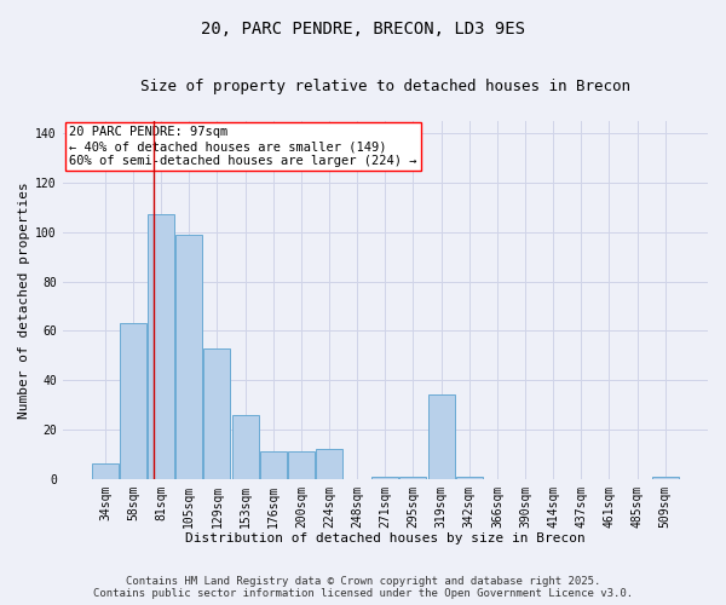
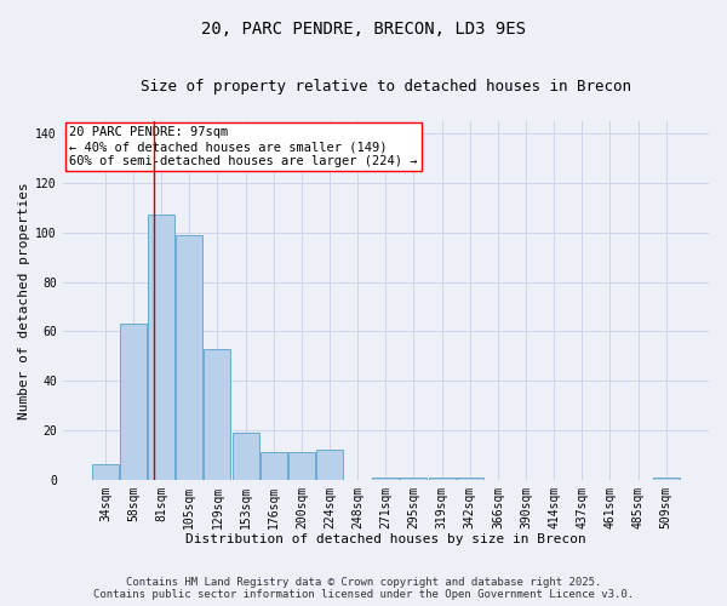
153sqm: 26 -> 19
319sqm: 34 -> 1
